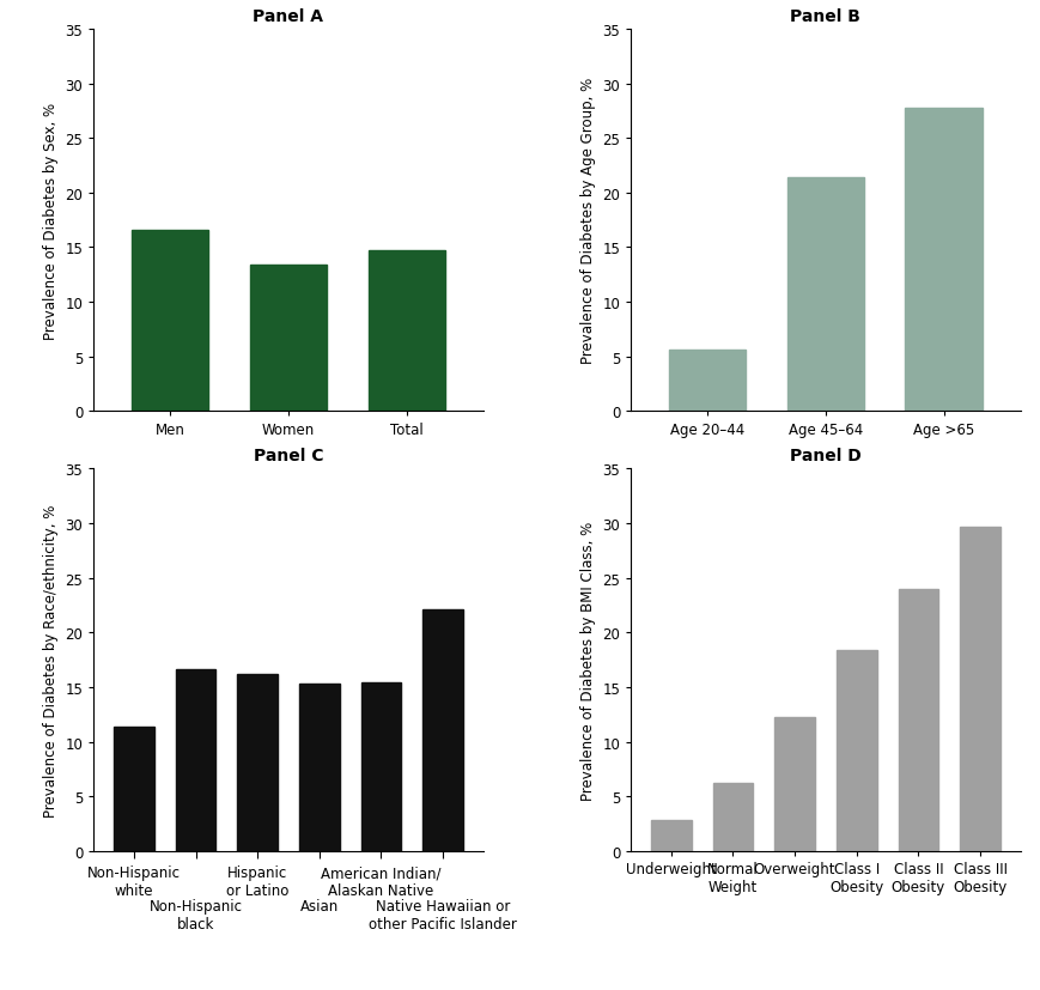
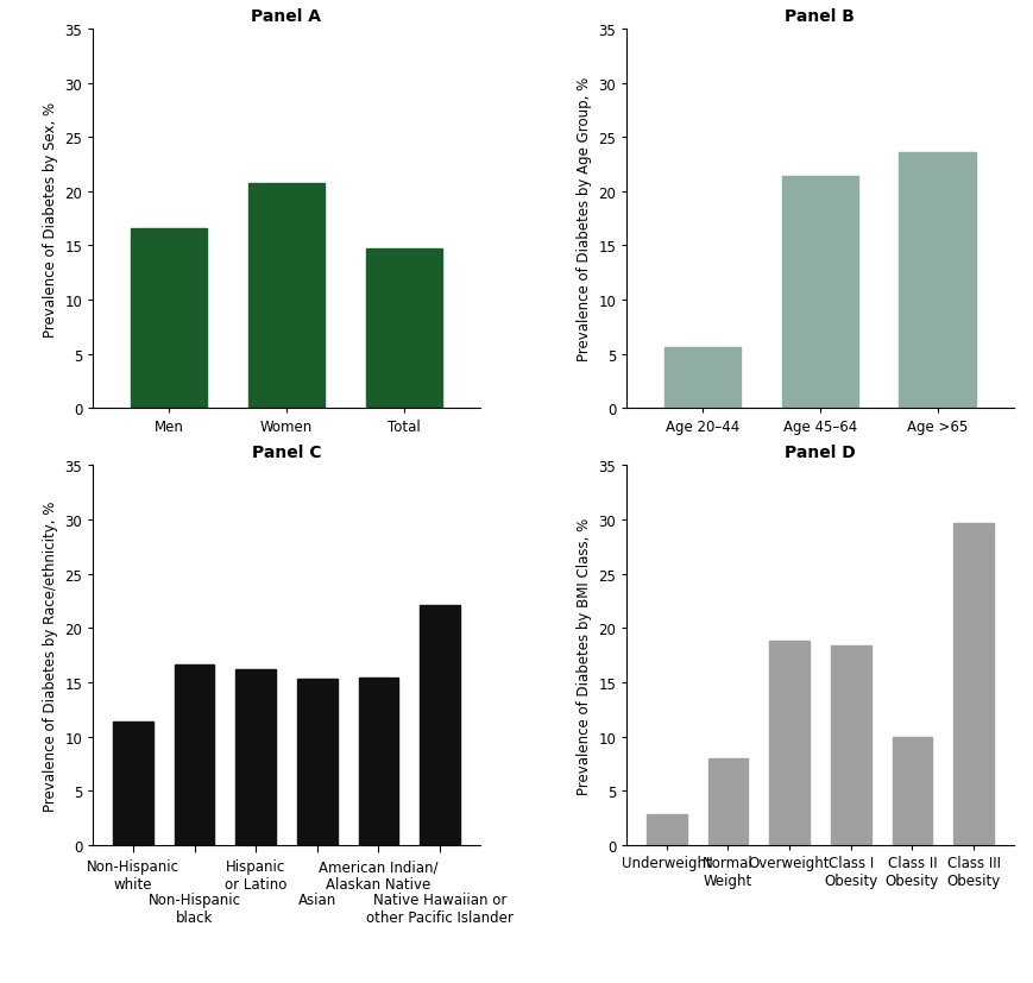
Panel A/Women: 13.4 -> 20.8
Panel B/Age >65: 27.8 -> 23.6
Panel D/Normal Weight: 6.3 -> 8.0
Panel D/Overweight: 12.3 -> 18.8
Panel D/Class II Obesity: 24.0 -> 10.0
